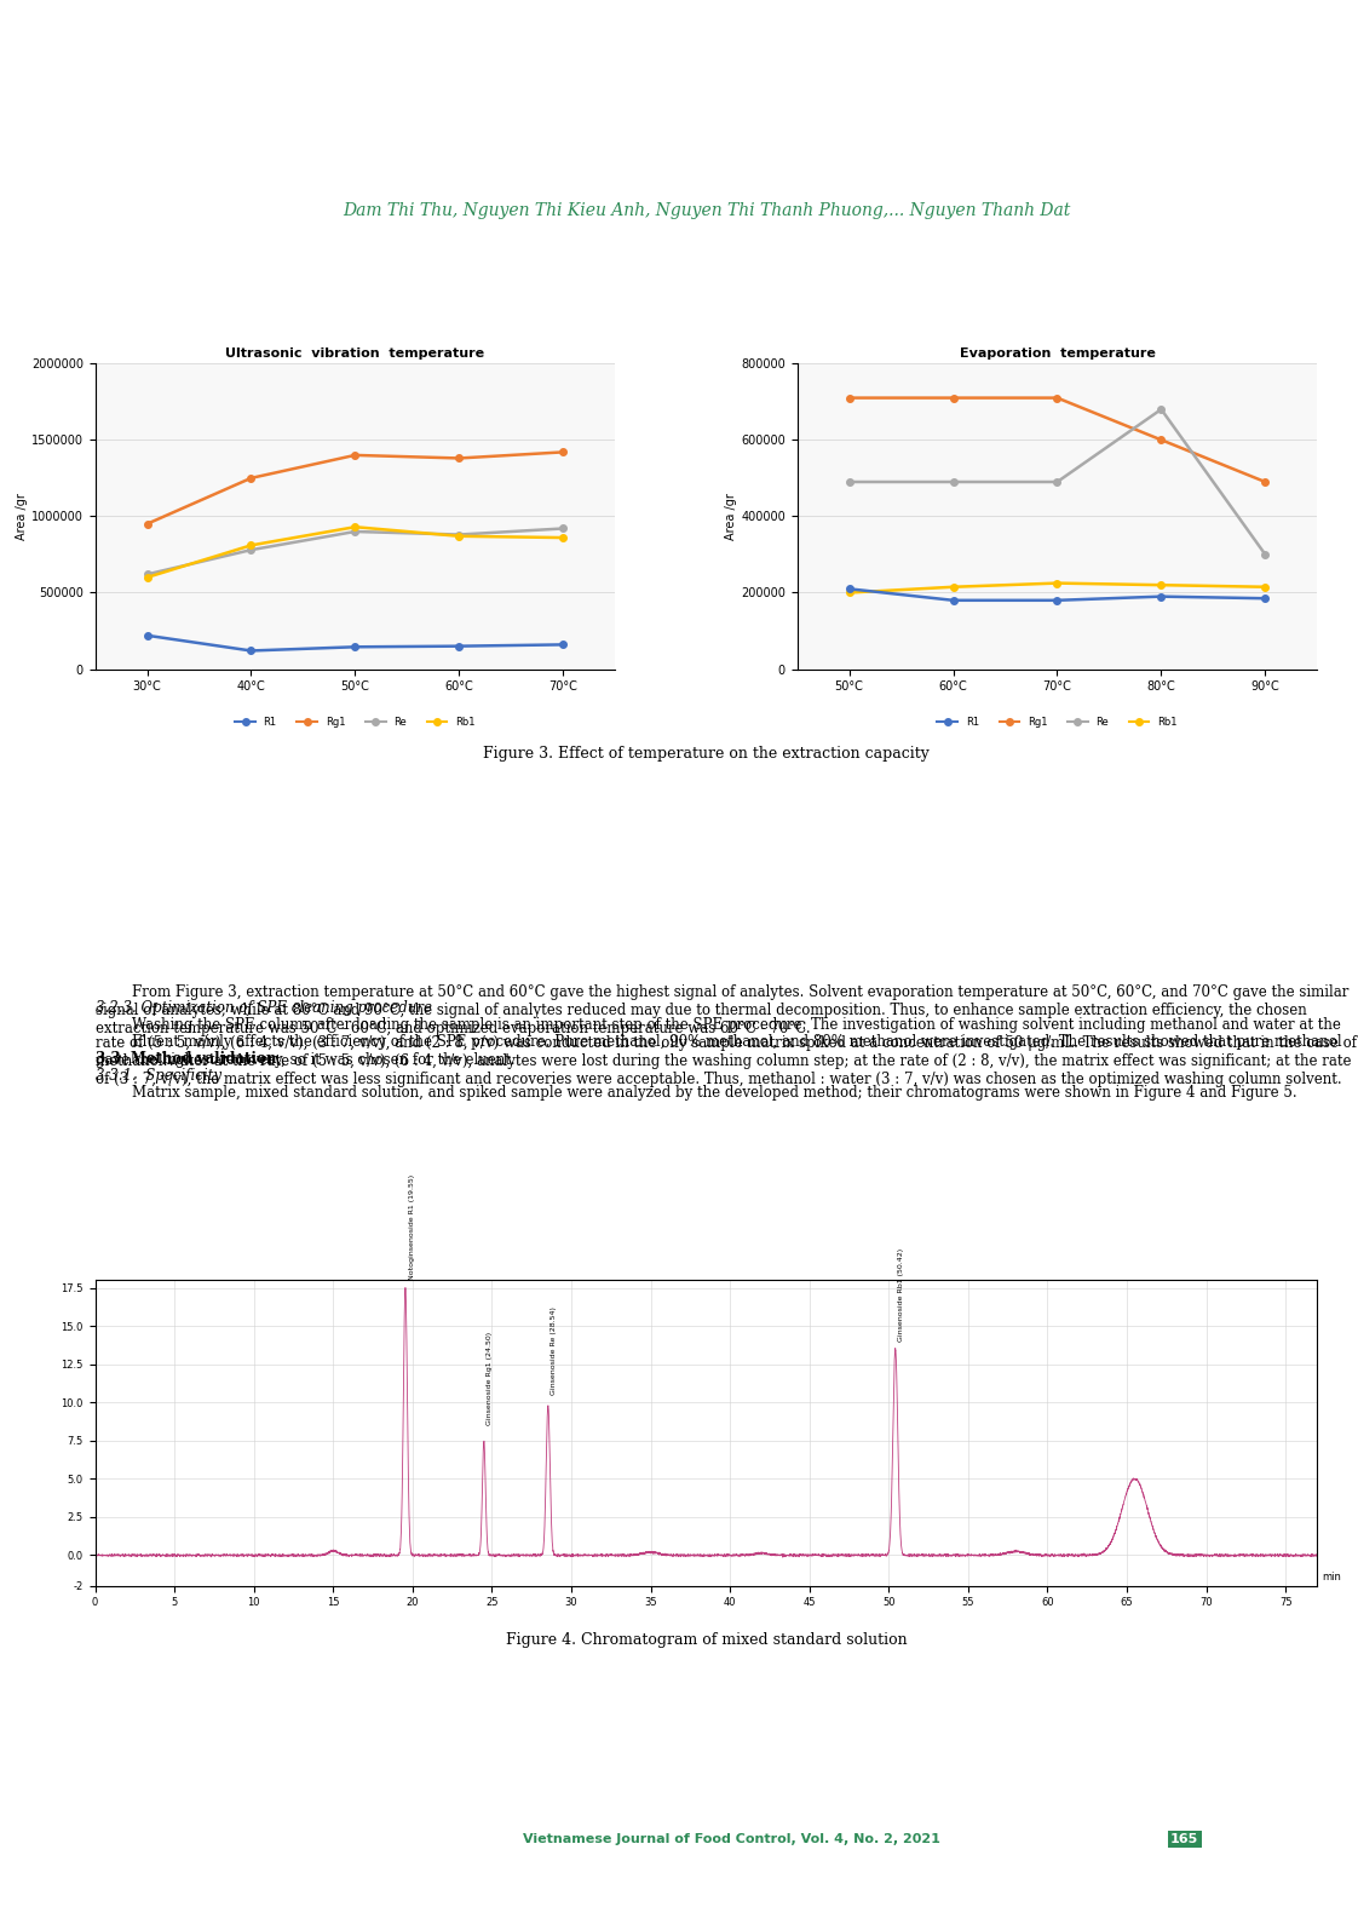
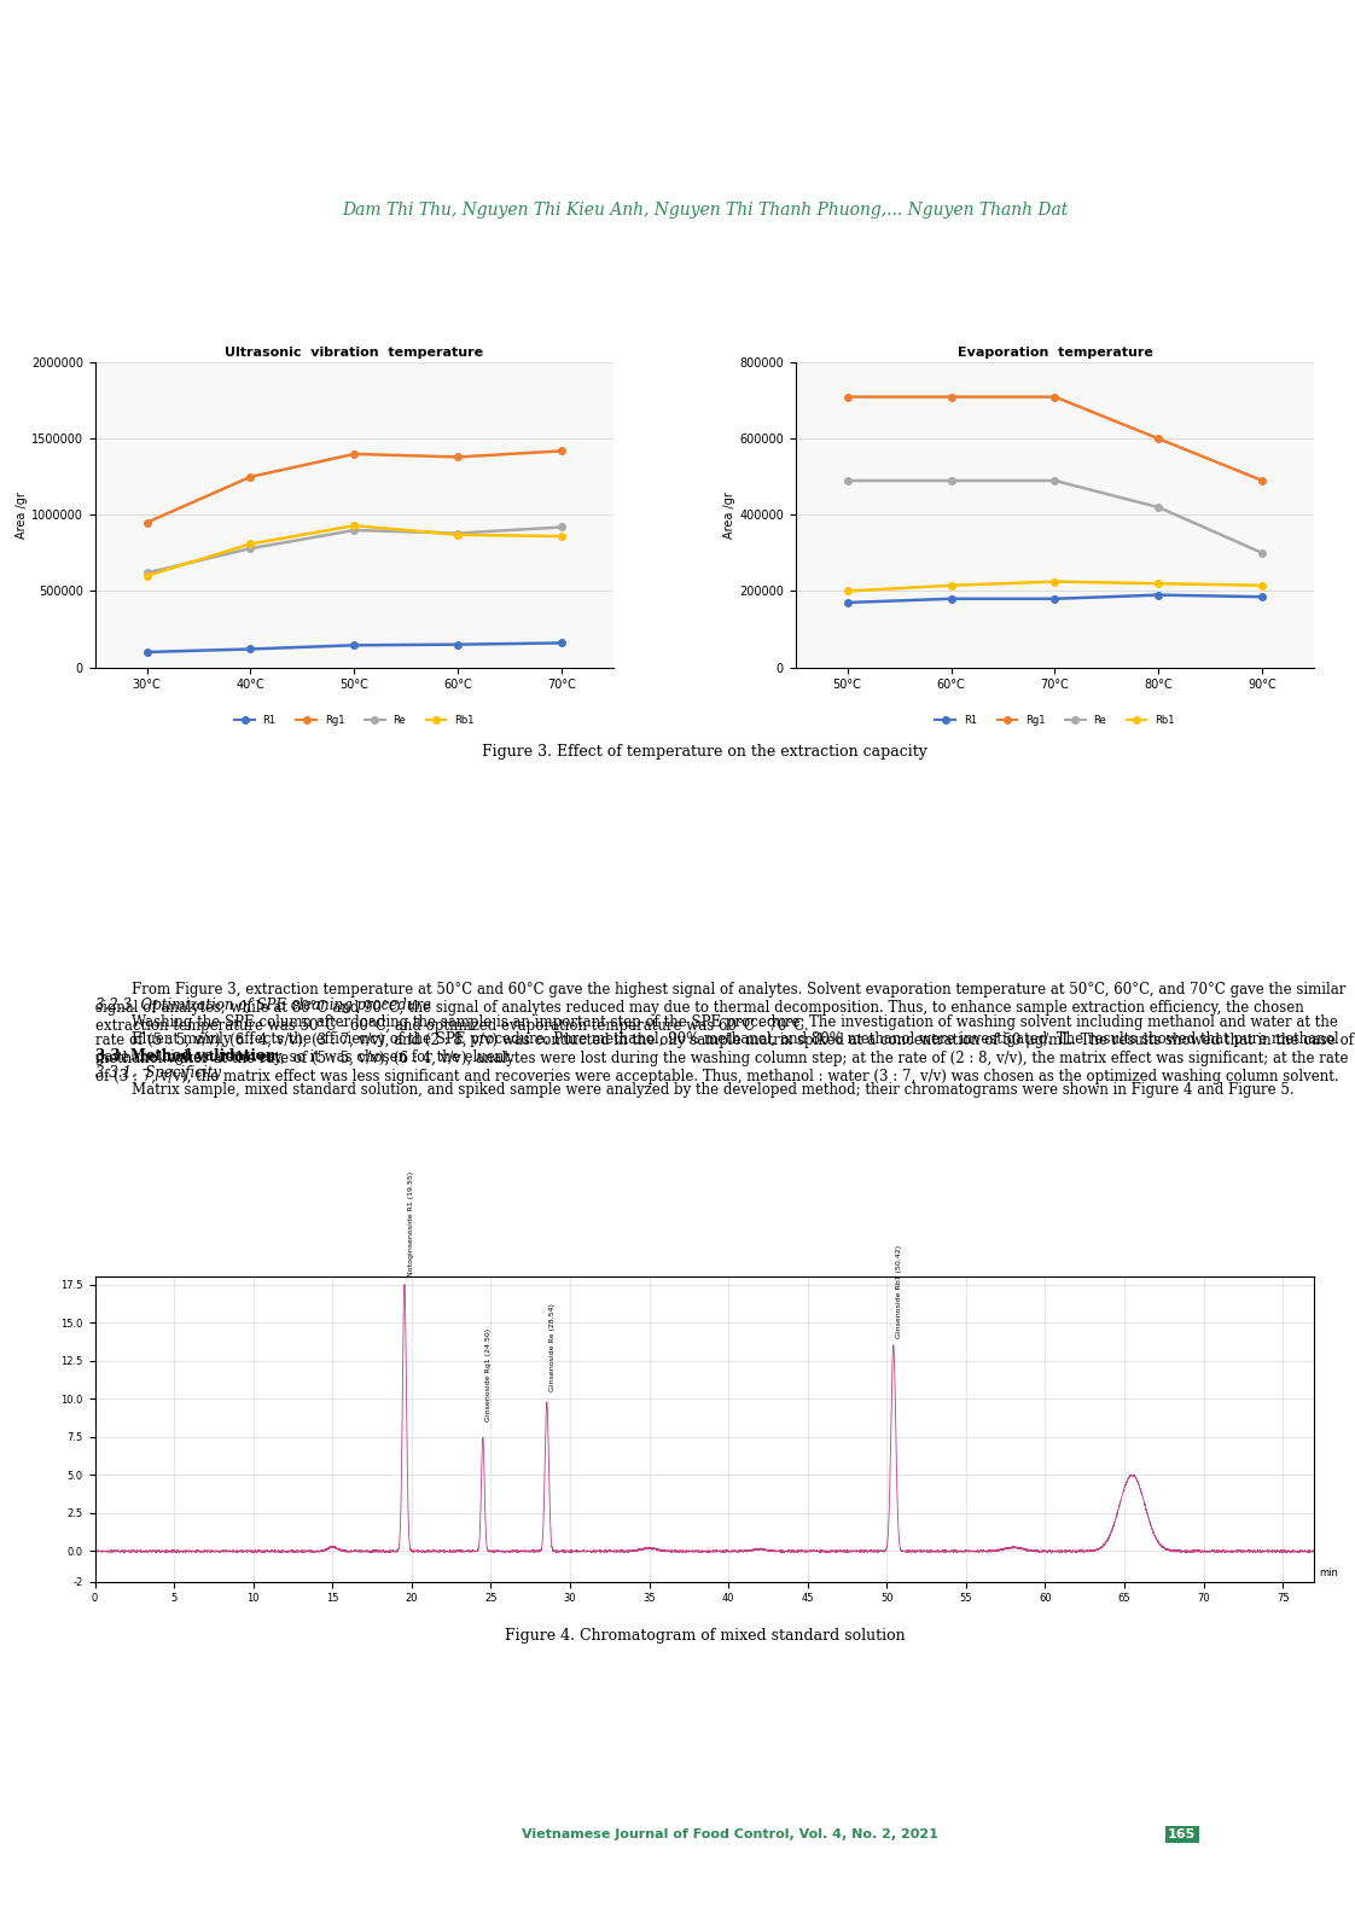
Ultrasonic vibration temperature/R1/30°C: 220000 -> 100000
Evaporation temperature/R1/50°C: 210000 -> 170000
Evaporation temperature/Re/80°C: 680000 -> 420000
